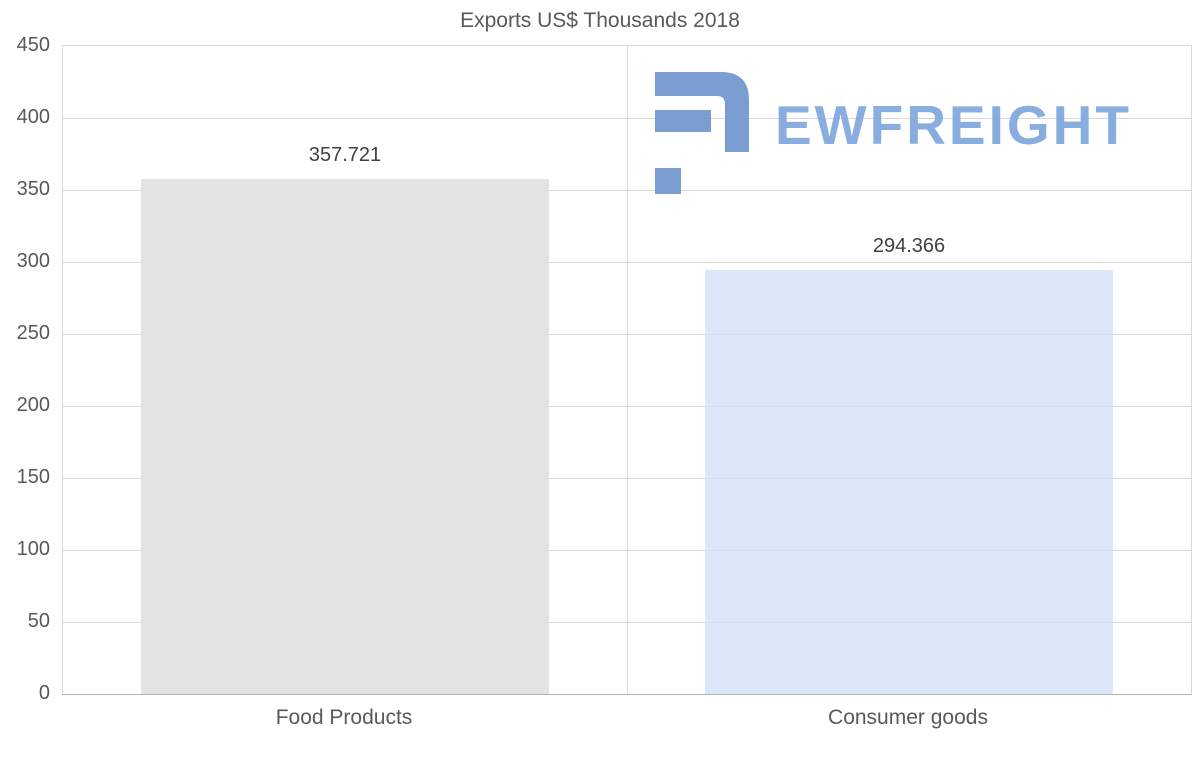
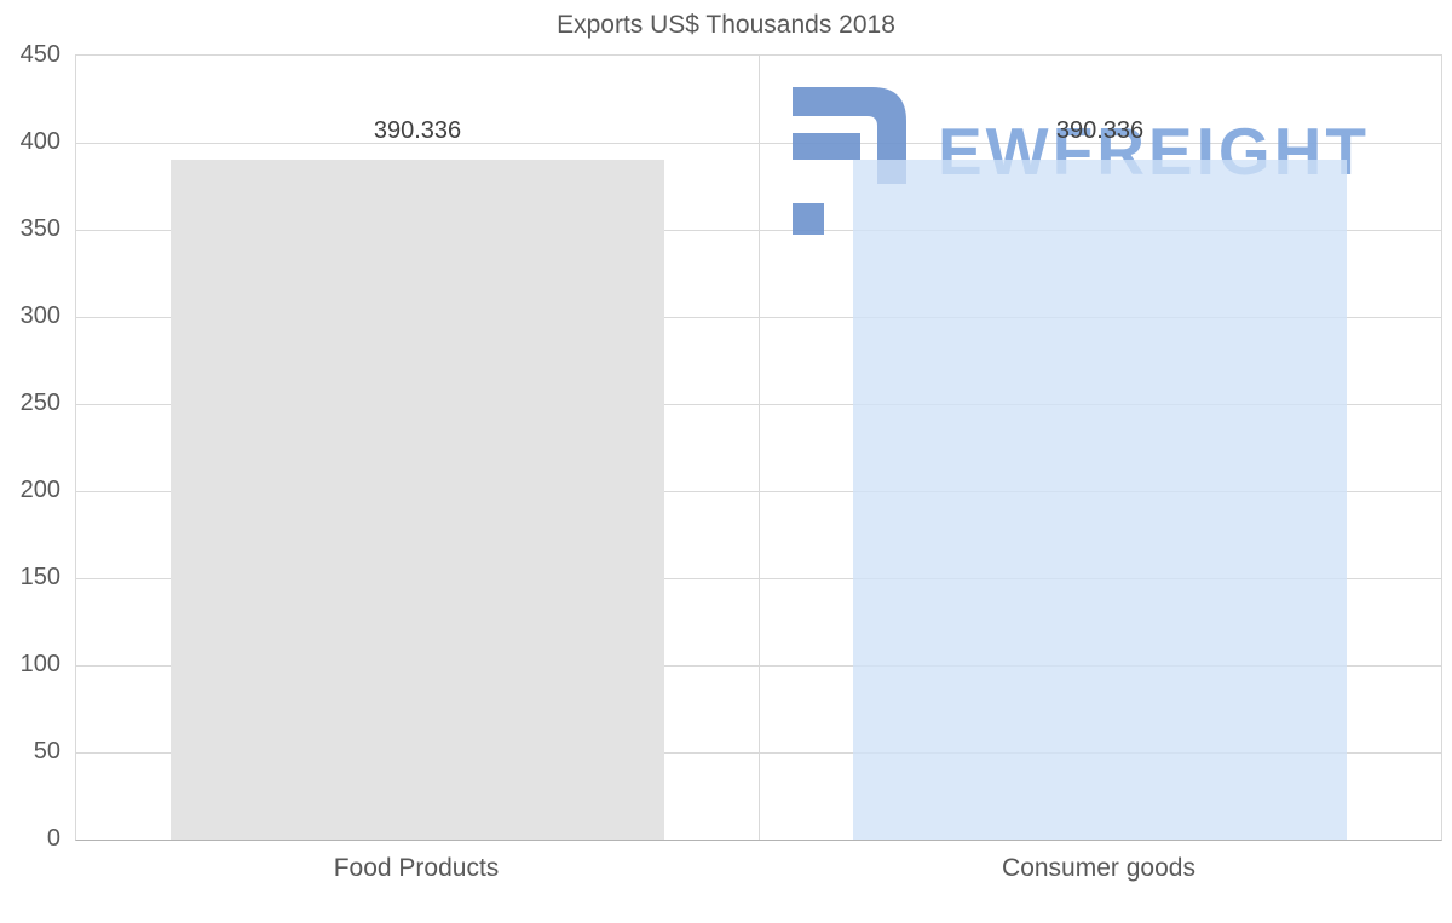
Food Products: 357.721 -> 390.336
Consumer goods: 294.366 -> 390.336
